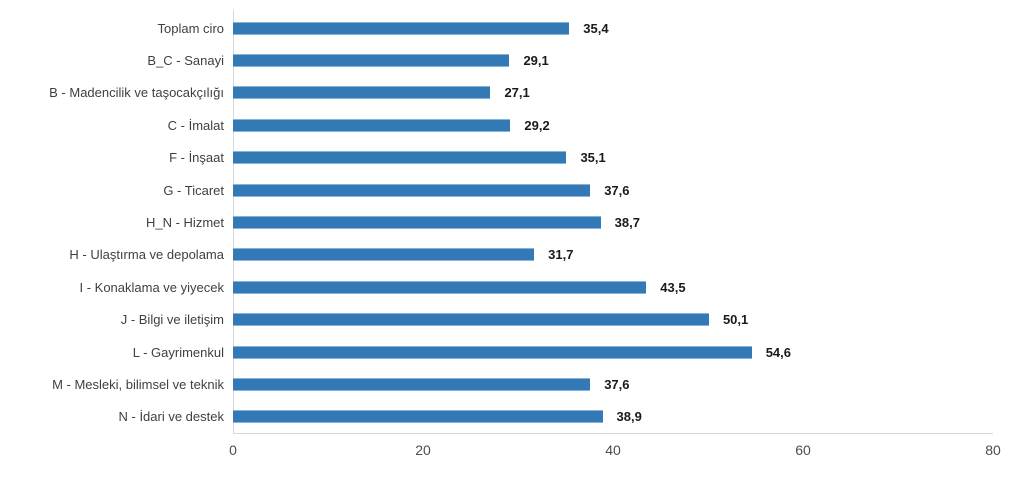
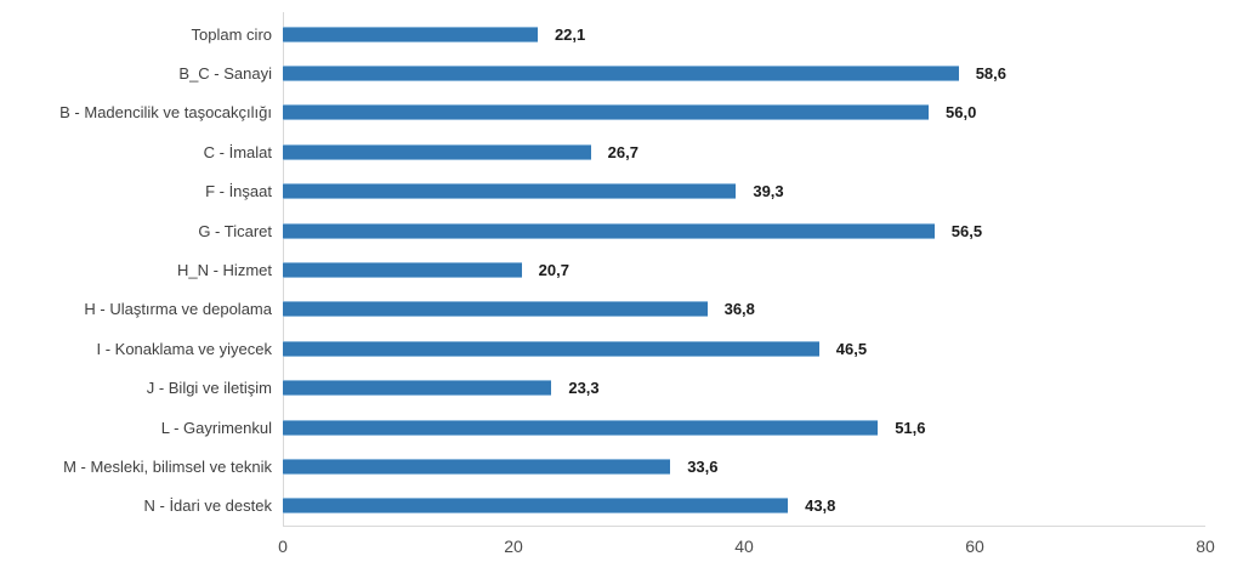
Toplam ciro: 35,4 -> 22,1
B_C - Sanayi: 29,1 -> 58,6
B - Madencilik ve taşocakçılığı: 27,1 -> 56,0
C - İmalat: 29,2 -> 26,7
F - İnşaat: 35,1 -> 39,3
G - Ticaret: 37,6 -> 56,5
H_N - Hizmet: 38,7 -> 20,7
H - Ulaştırma ve depolama: 31,7 -> 36,8
I - Konaklama ve yiyecek: 43,5 -> 46,5
J - Bilgi ve iletişim: 50,1 -> 23,3
L - Gayrimenkul: 54,6 -> 51,6
M - Mesleki, bilimsel ve teknik: 37,6 -> 33,6
N - İdari ve destek: 38,9 -> 43,8
